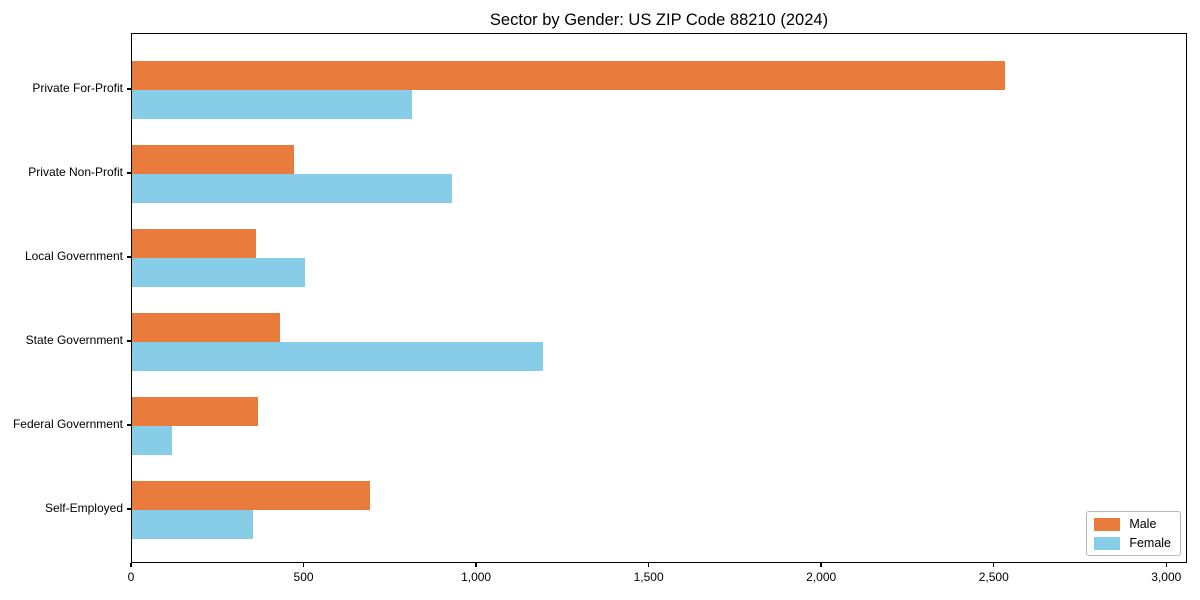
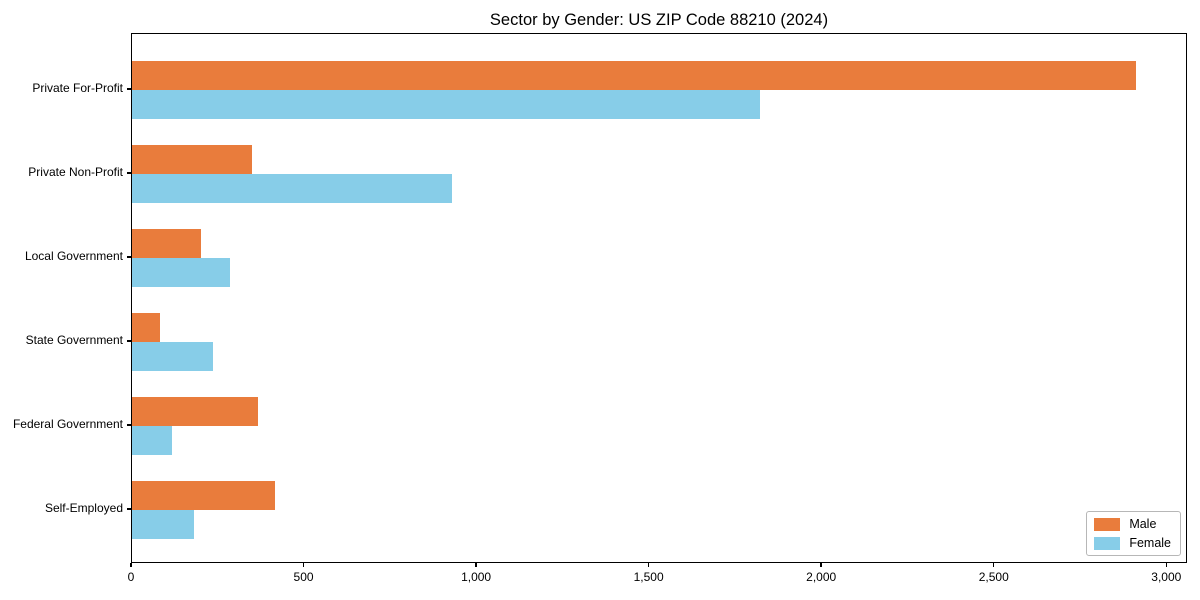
Male/Private For-Profit: 2530 -> 2910
Female/Private For-Profit: 810 -> 1820
Male/Private Non-Profit: 470 -> 350
Male/Local Government: 360 -> 200
Female/Local Government: 500 -> 280
Male/State Government: 430 -> 80
Female/State Government: 1190 -> 240
Male/Self-Employed: 690 -> 410
Female/Self-Employed: 350 -> 180
